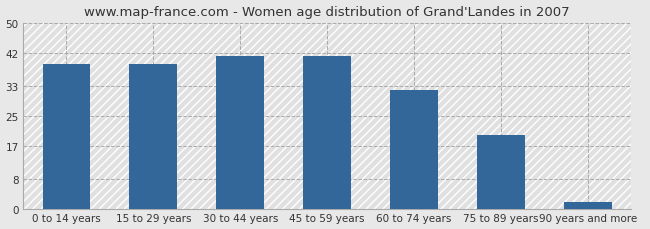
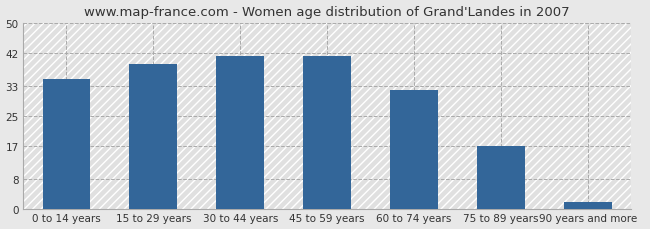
0 to 14 years: 39 -> 35
75 to 89 years: 20 -> 17
